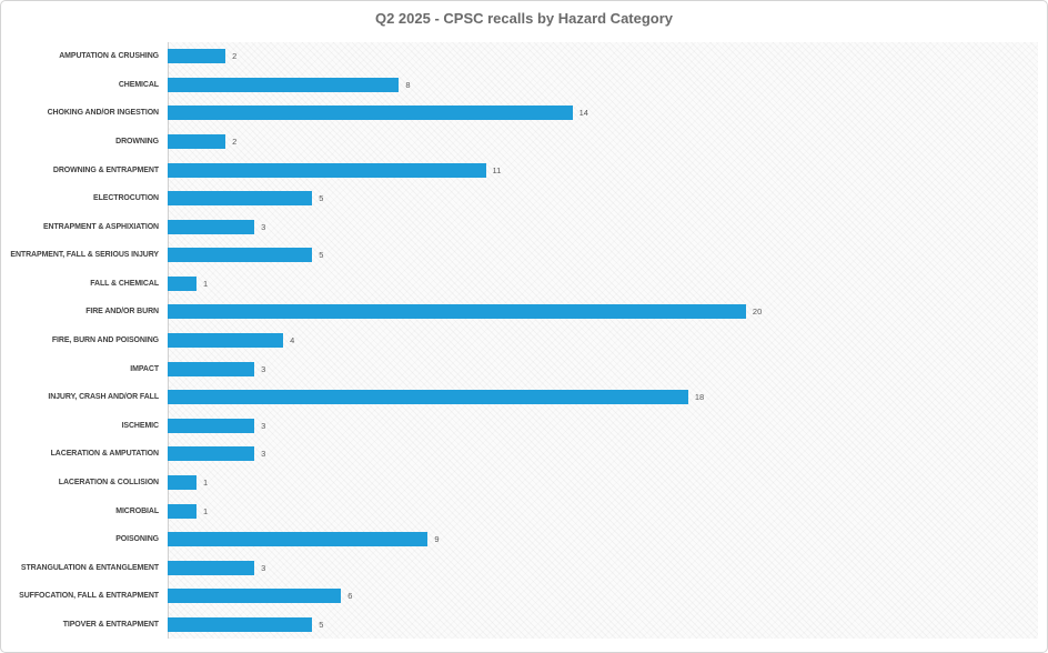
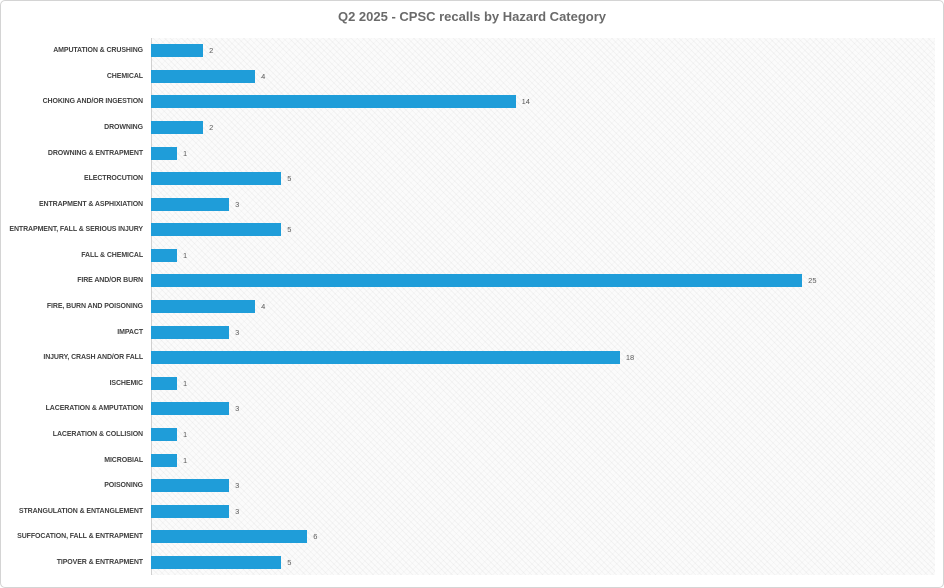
CHEMICAL: 8 -> 4
DROWNING & ENTRAPMENT: 11 -> 1
FIRE AND/OR BURN: 20 -> 25
ISCHEMIC: 3 -> 1
POISONING: 9 -> 3
